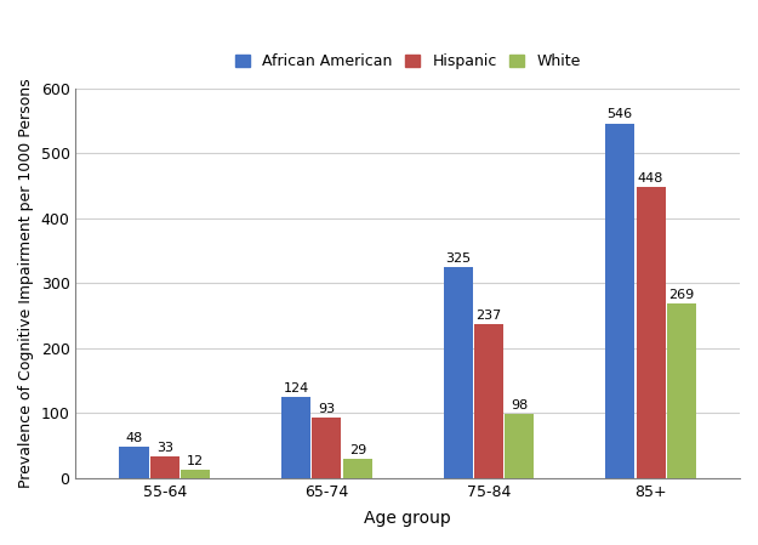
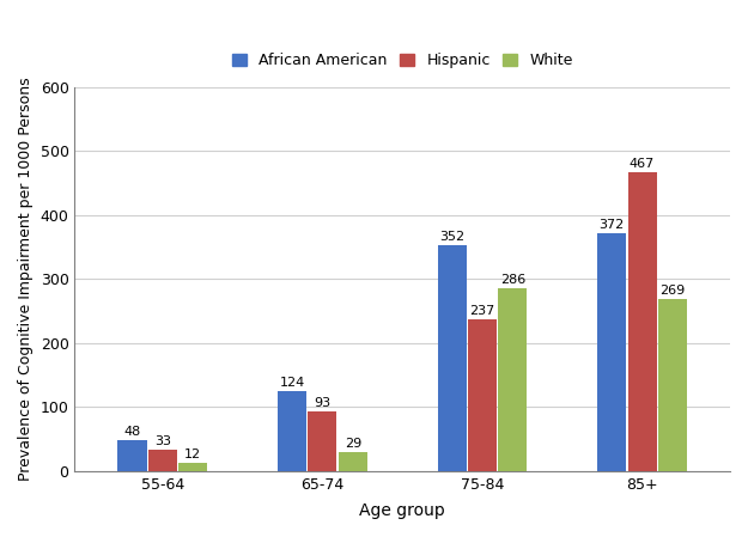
African American/75-84: 325 -> 352
White/75-84: 98 -> 286
African American/85+: 546 -> 372
Hispanic/85+: 448 -> 467
